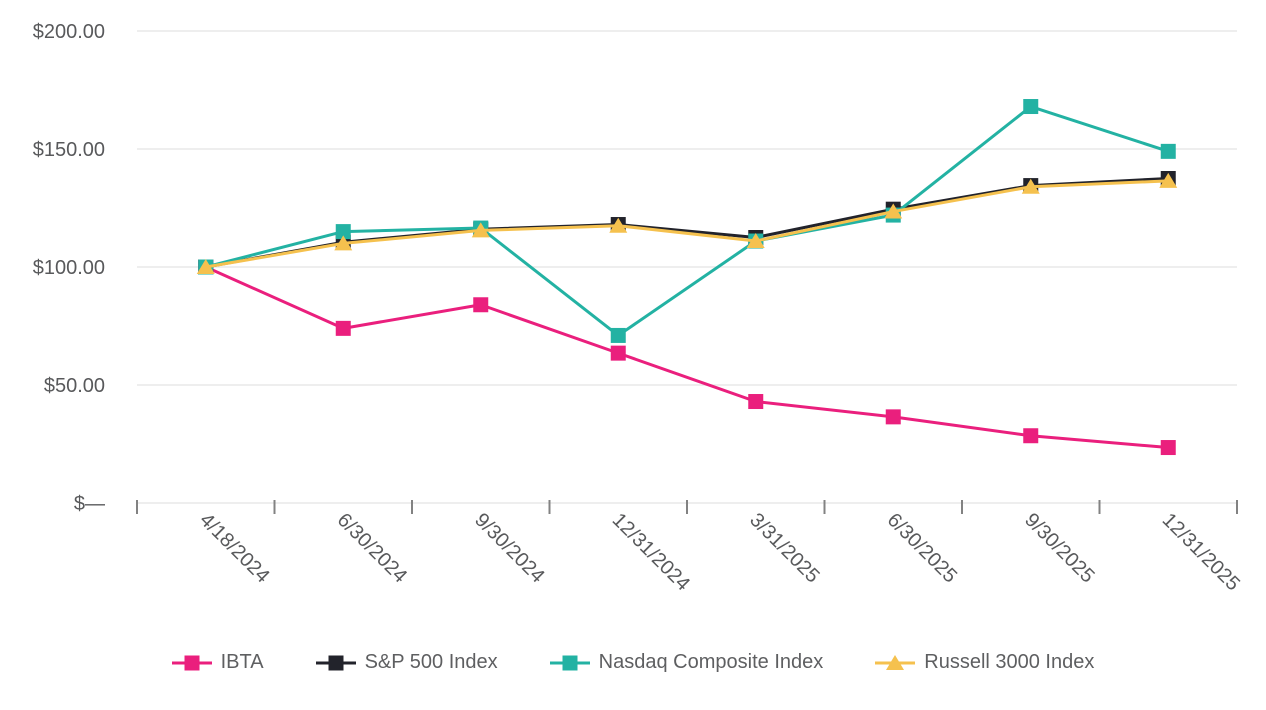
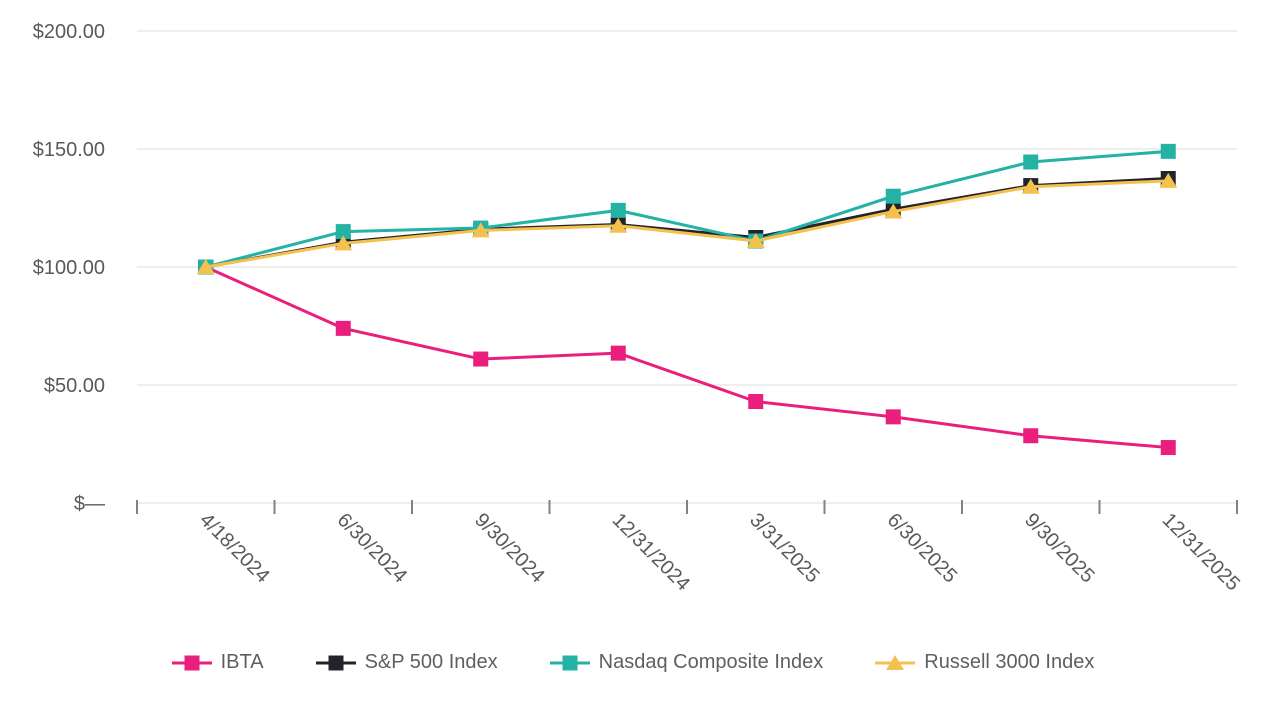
IBTA/9/30/2024: $84 -> $61
Nasdaq Composite Index/12/31/2024: $71 -> $124
Nasdaq Composite Index/6/30/2025: $122 -> $130
Nasdaq Composite Index/9/30/2025: $168 -> $144
